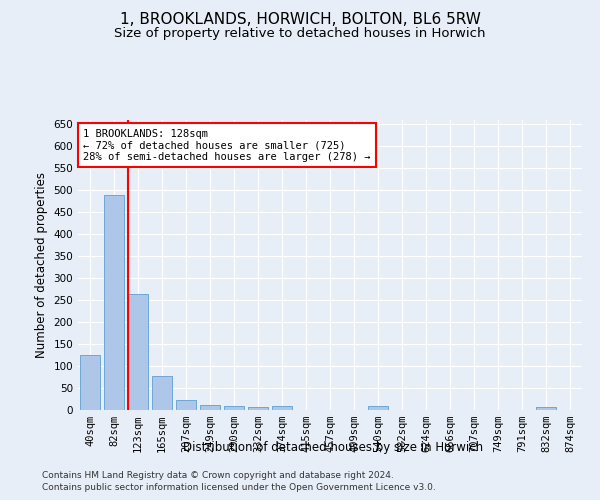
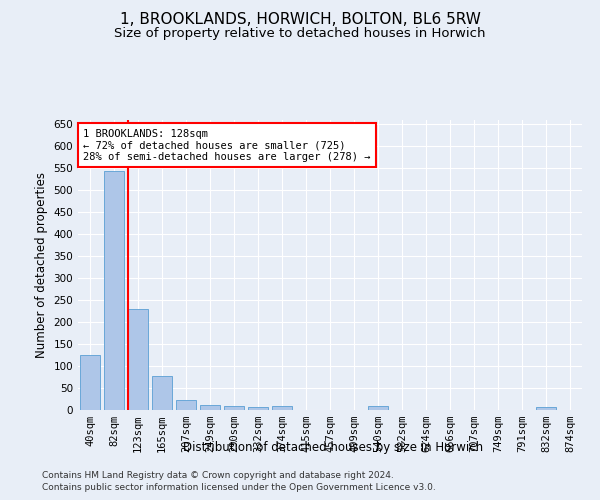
82sqm: 490 -> 545
123sqm: 265 -> 230
